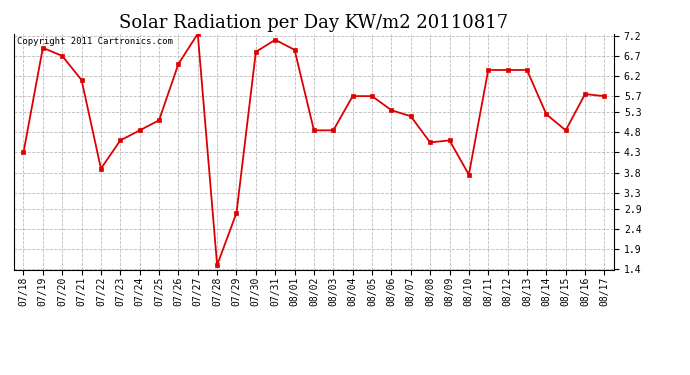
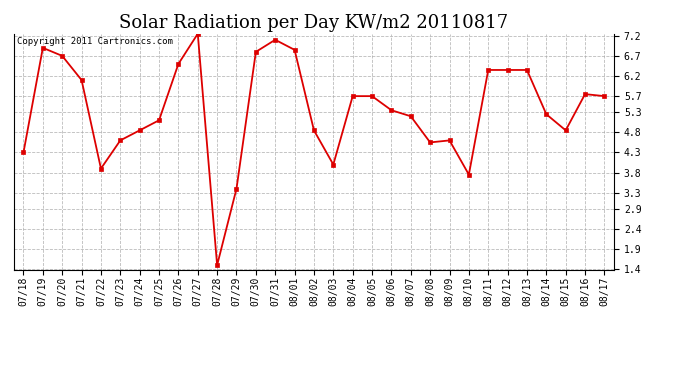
07/29: 2.80 -> 3.40
08/03: 4.85 -> 4.00
